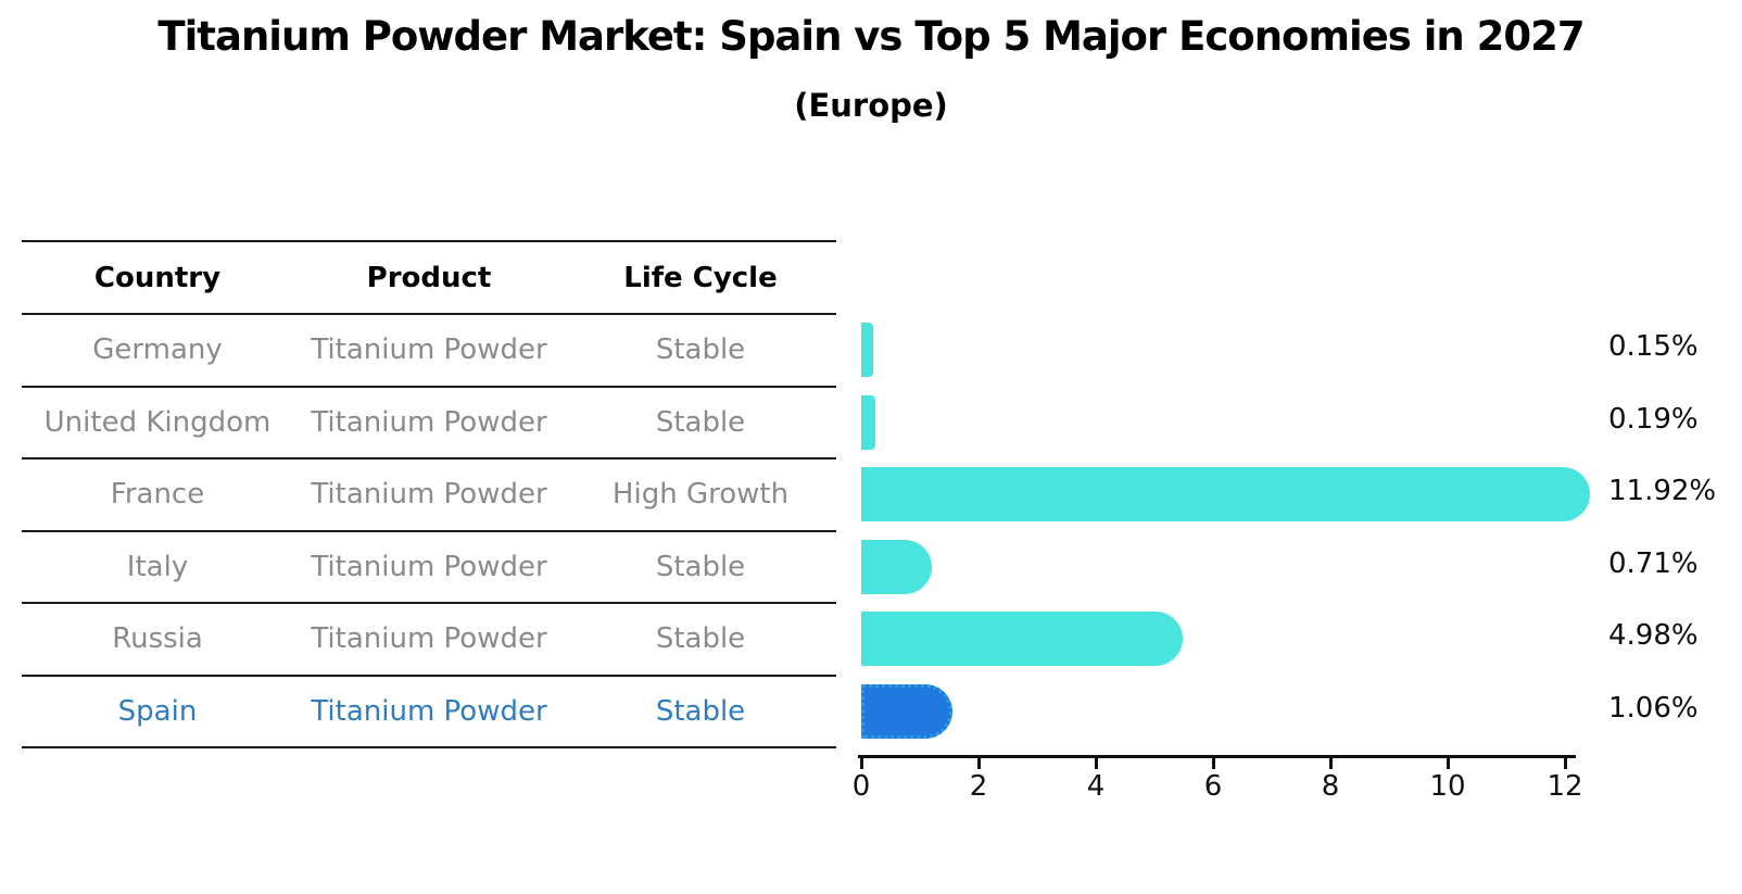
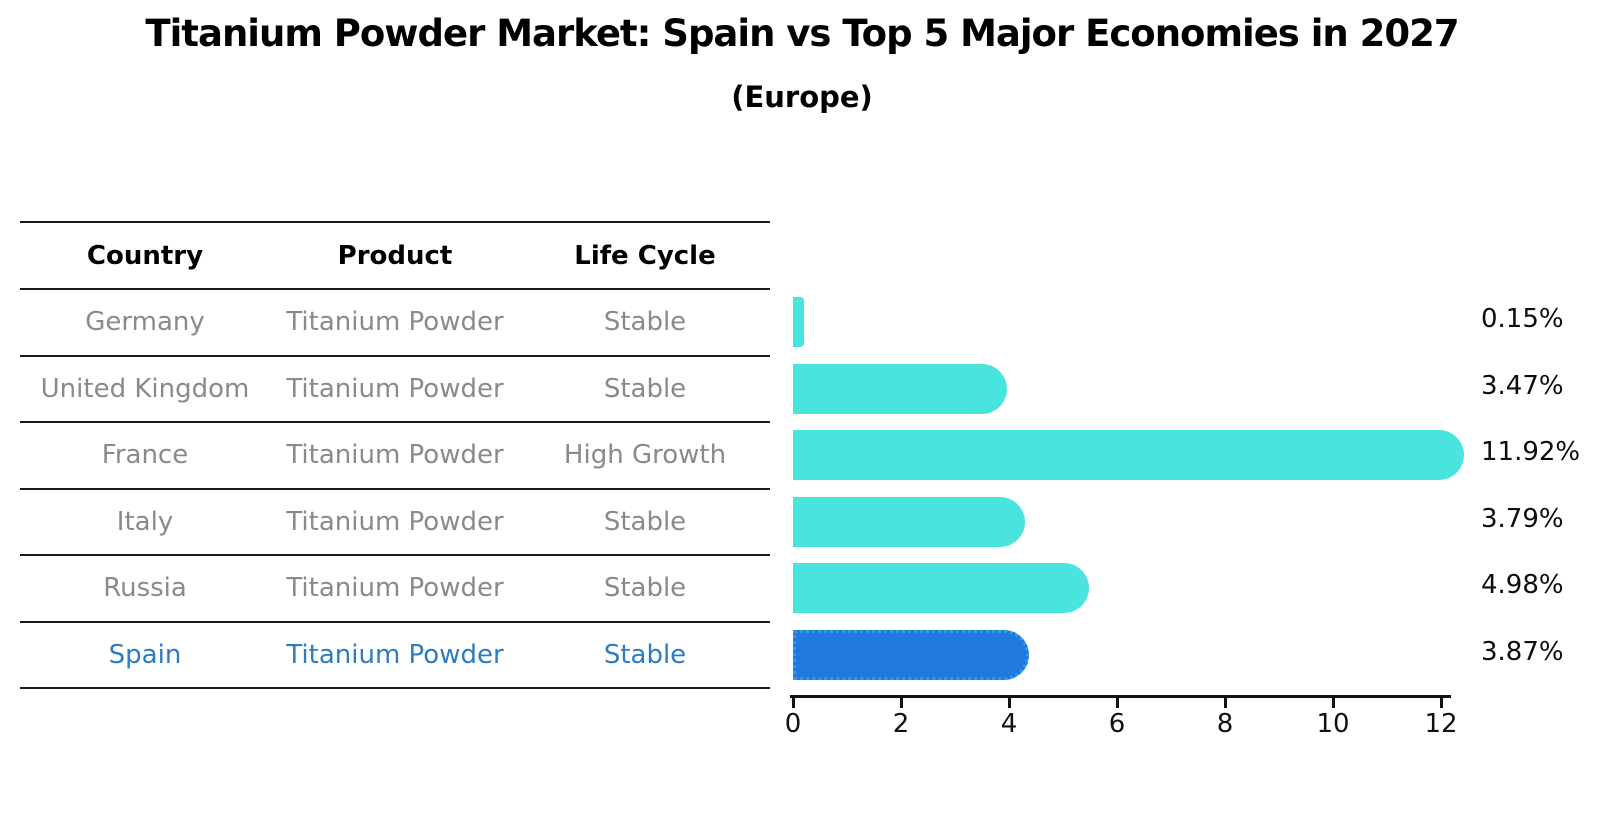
United Kingdom: 0.19% -> 3.47%
Italy: 0.71% -> 3.79%
Spain: 1.06% -> 3.87%
